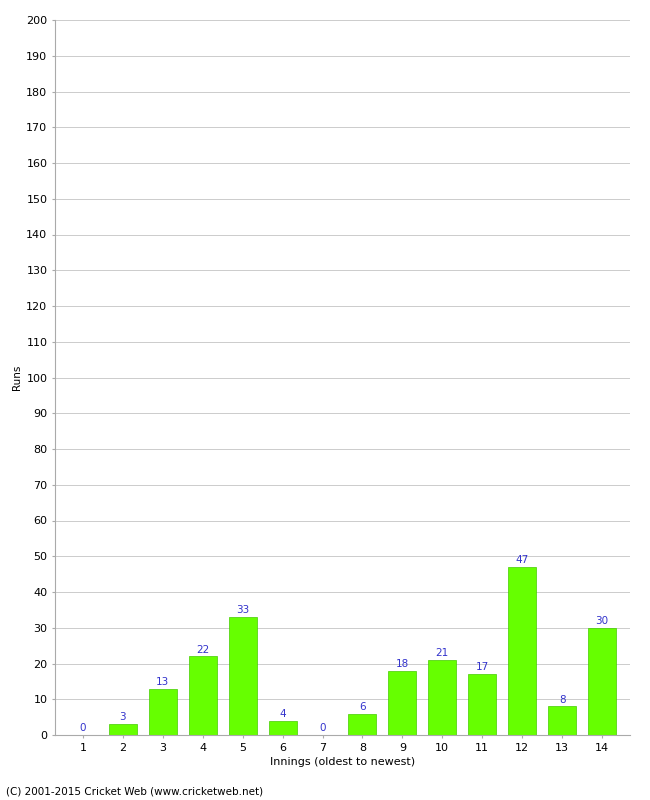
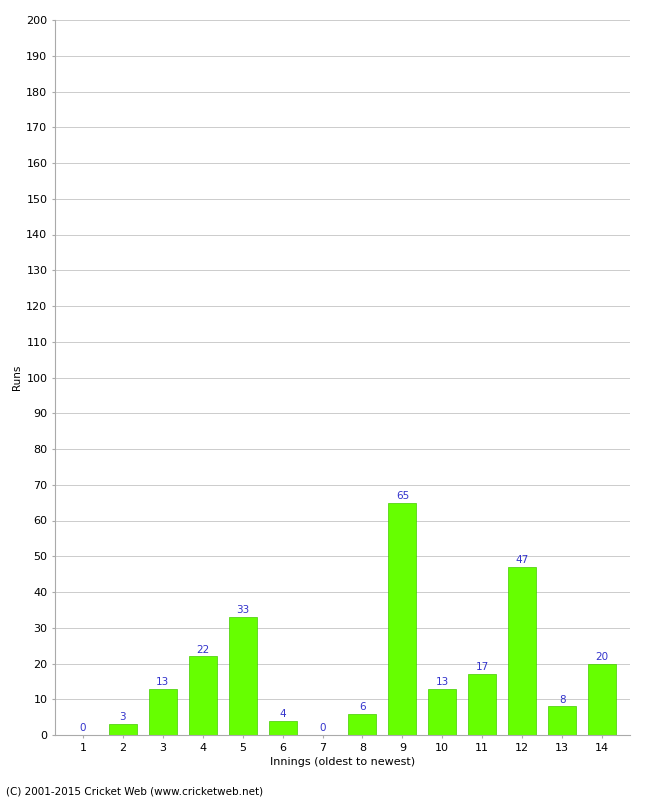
9: 18 -> 65
10: 21 -> 13
14: 30 -> 20
